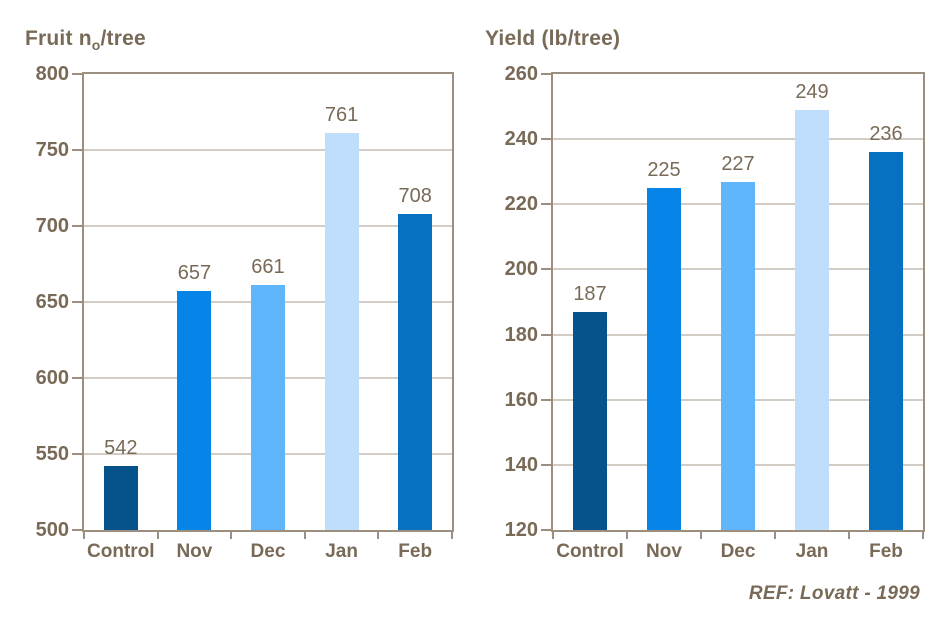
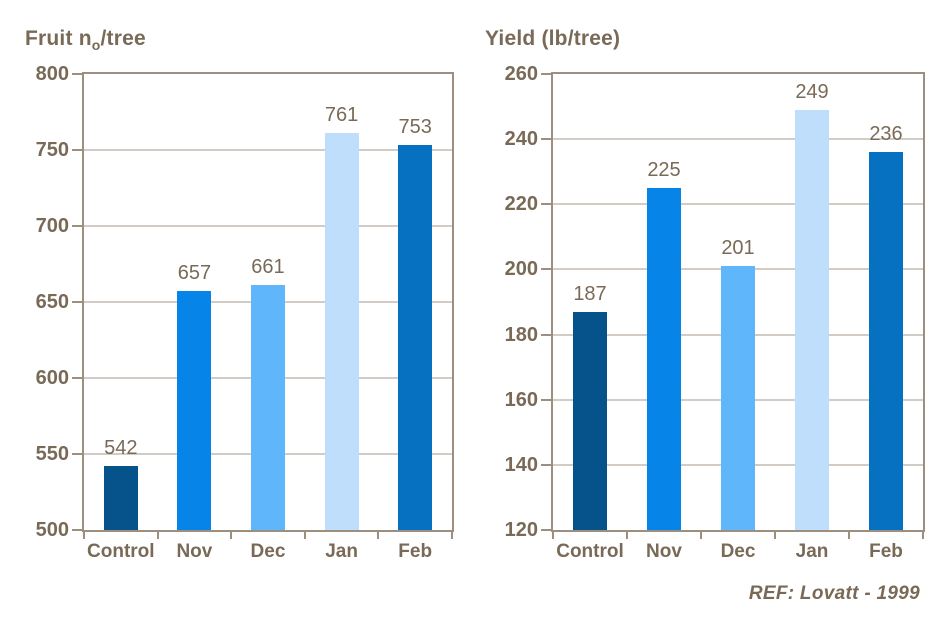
Fruit no/tree/Feb: 708 -> 753
Yield (lb/tree)/Dec: 227 -> 201
